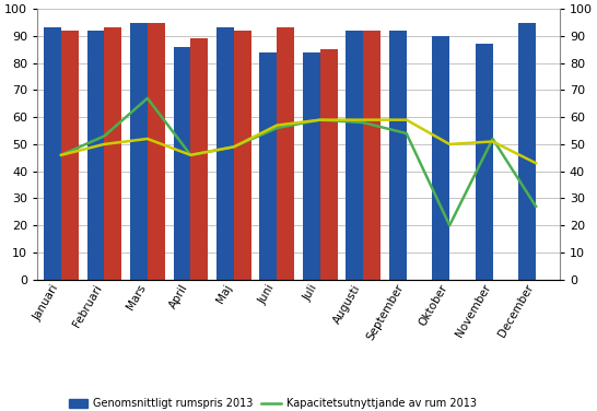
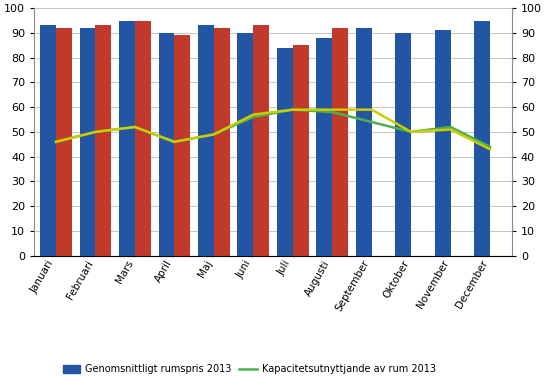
Kapacitetsutnyttjande av rum 2013/Februari: 53 -> 50
Kapacitetsutnyttjande av rum 2013/Mars: 67 -> 52
Genomsnittligt rumspris 2013/April: 86 -> 90
Genomsnittligt rumspris 2013/Juni: 84 -> 90
Genomsnittligt rumspris 2013/Augusti: 92 -> 88
Kapacitetsutnyttjande av rum 2013/Oktober: 20 -> 50
Genomsnittligt rumspris 2013/November: 87 -> 91
Kapacitetsutnyttjande av rum 2013/December: 27 -> 44
